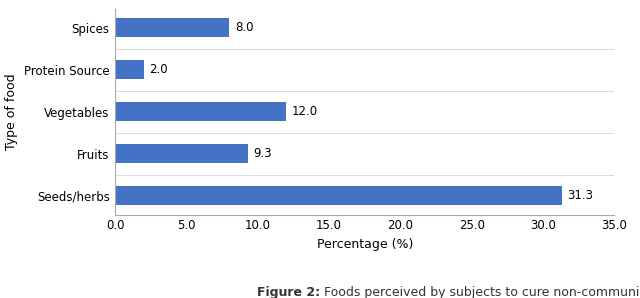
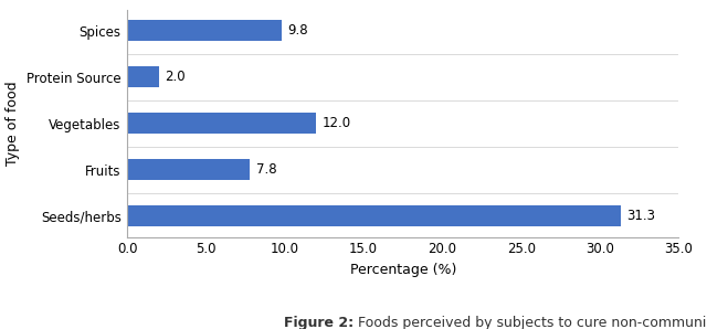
Spices: 8.0 -> 9.8
Fruits: 9.3 -> 7.8
